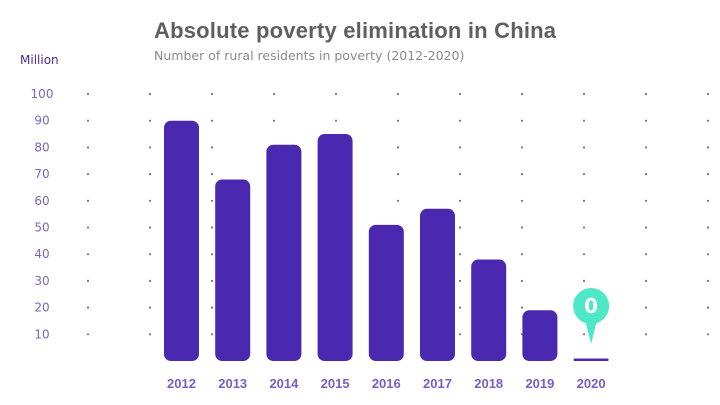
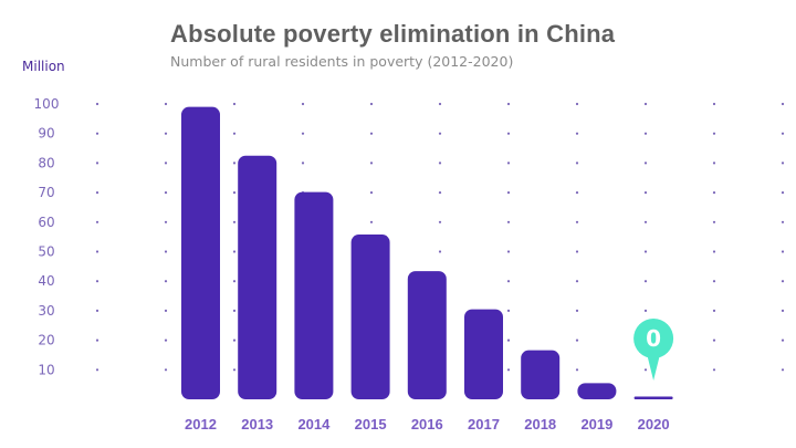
2012: 90 -> 99
2013: 68 -> 82
2014: 81 -> 70
2015: 85 -> 56
2016: 51 -> 43
2017: 57 -> 30
2018: 38 -> 17
2019: 19 -> 6
